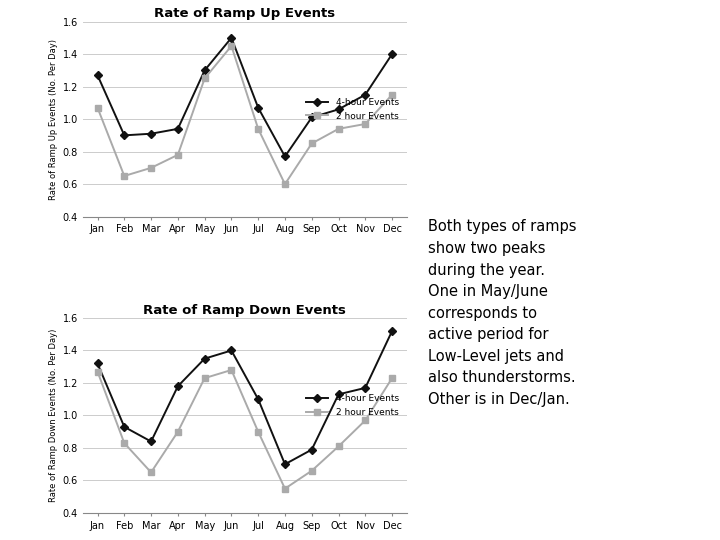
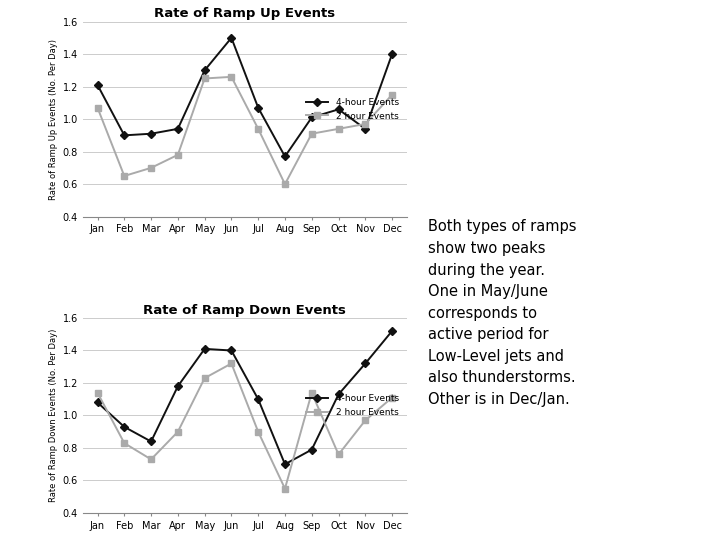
Rate of Ramp Up Events/4-hour Events/Jan: 1.27 -> 1.21
Rate of Ramp Up Events/2 hour Events/Jun: 1.45 -> 1.26
Rate of Ramp Up Events/2 hour Events/Sep: 0.85 -> 0.91
Rate of Ramp Up Events/4-hour Events/Nov: 1.15 -> 0.94
Rate of Ramp Down Events/4-hour Events/Jan: 1.32 -> 1.08
Rate of Ramp Down Events/2 hour Events/Jan: 1.27 -> 1.14
Rate of Ramp Down Events/2 hour Events/Mar: 0.65 -> 0.73
Rate of Ramp Down Events/4-hour Events/May: 1.35 -> 1.41
Rate of Ramp Down Events/2 hour Events/Jun: 1.28 -> 1.32
Rate of Ramp Down Events/2 hour Events/Sep: 0.66 -> 1.14
Rate of Ramp Down Events/2 hour Events/Oct: 0.81 -> 0.76
Rate of Ramp Down Events/4-hour Events/Nov: 1.17 -> 1.32
Rate of Ramp Down Events/2 hour Events/Dec: 1.23 -> 1.11
